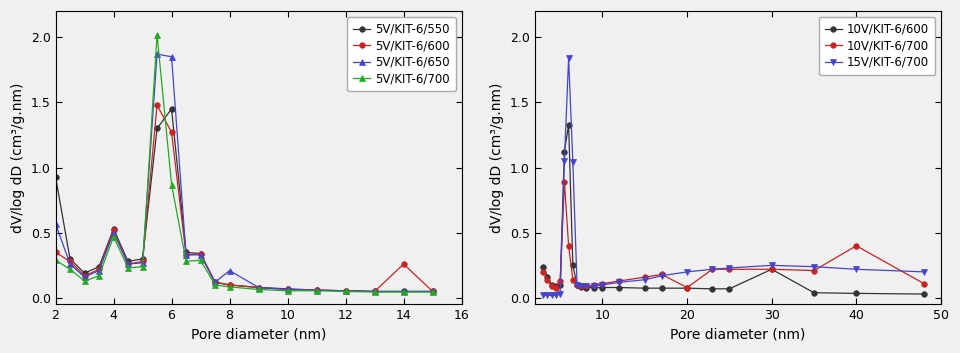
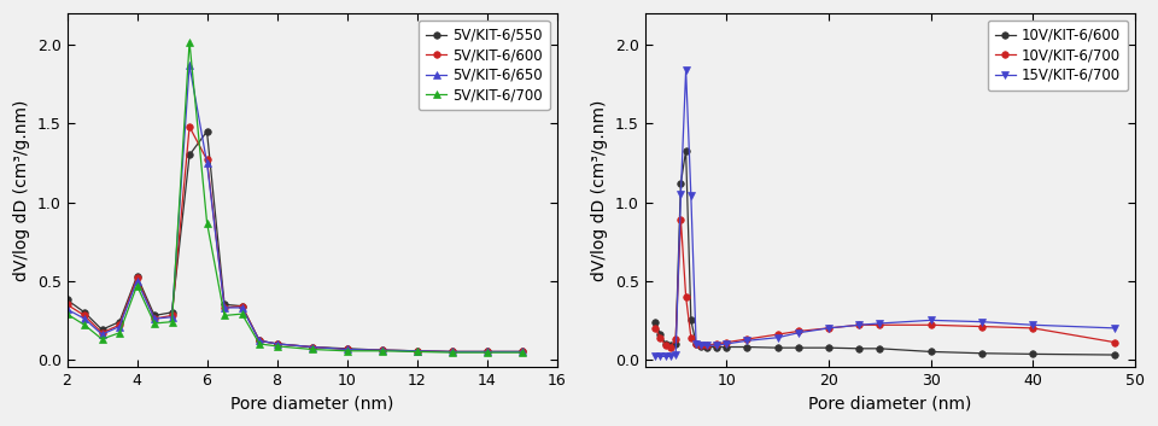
5V/KIT-6/550/2: 0.93 -> 0.38
5V/KIT-6/650/2: 0.57 -> 0.32
5V/KIT-6/650/6: 1.85 -> 1.25
5V/KIT-6/650/8: 0.21 -> 0.10
5V/KIT-6/600/14: 0.26 -> 0.05
10V/KIT-6/700/20: 0.08 -> 0.20
10V/KIT-6/600/30: 0.22 -> 0.05
10V/KIT-6/700/40: 0.40 -> 0.20
